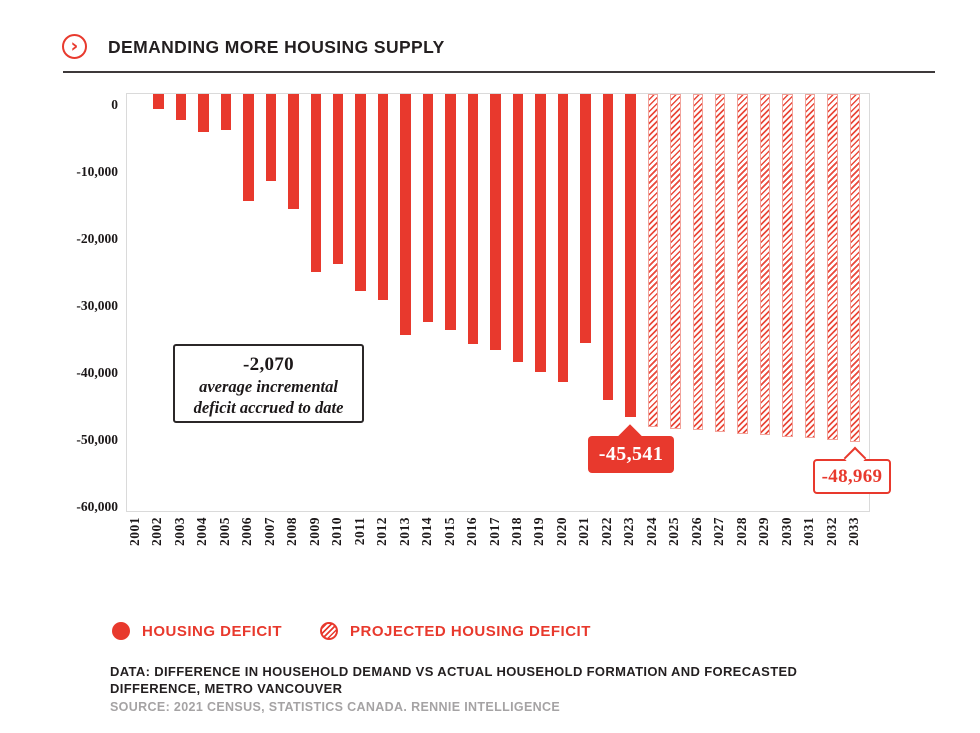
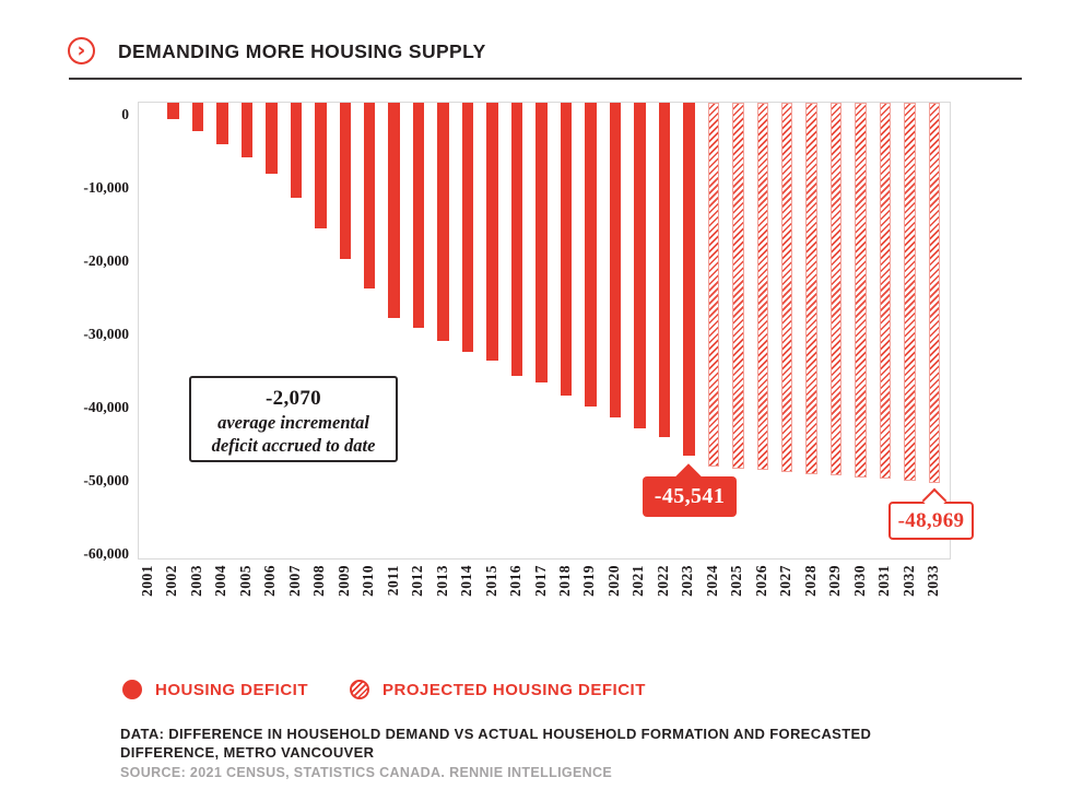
HOUSING DEFICIT/2005: -5000 -> -7000
HOUSING DEFICIT/2006: -15000 -> -9000
HOUSING DEFICIT/2009: -25000 -> -20000
HOUSING DEFICIT/2013: -34000 -> -31000
HOUSING DEFICIT/2021: -35000 -> -42000
